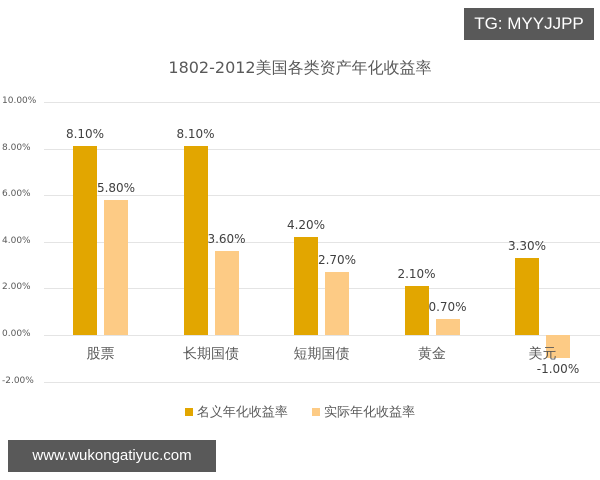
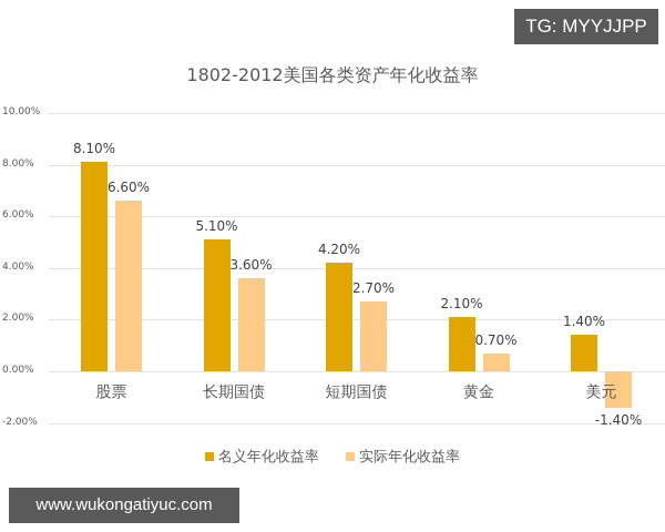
实际年化收益率/股票: 5.80% -> 6.60%
名义年化收益率/长期国债: 8.10% -> 5.10%
名义年化收益率/美元: 3.30% -> 1.40%
实际年化收益率/美元: -1.00% -> -1.40%
